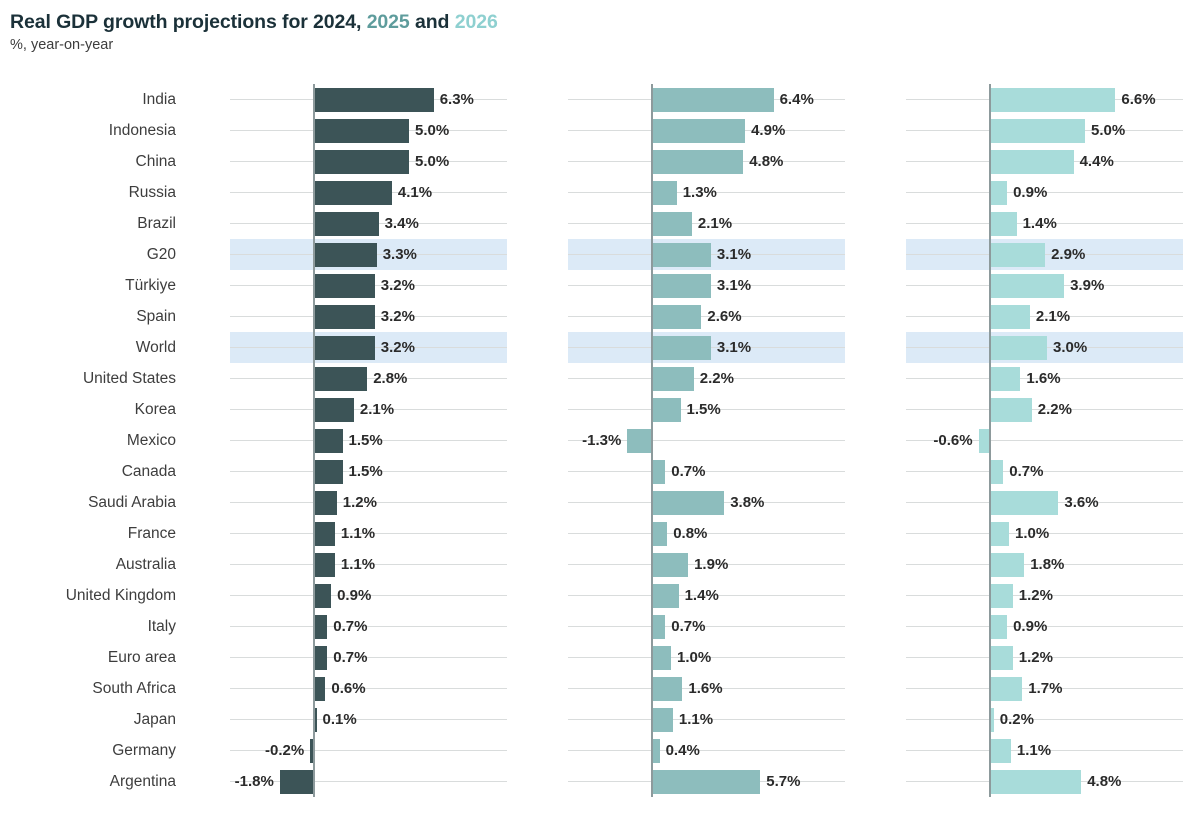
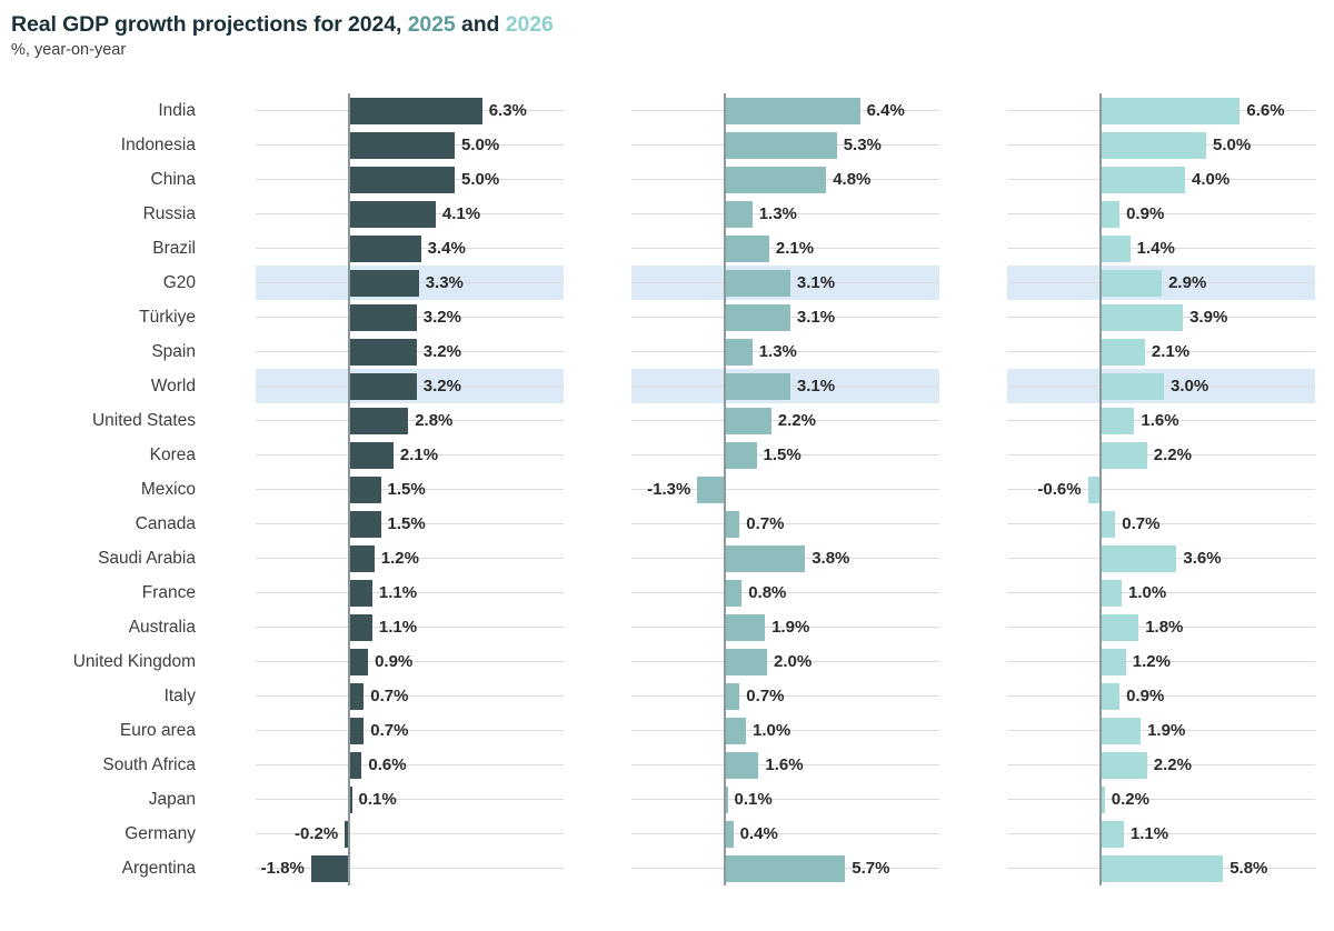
2025/Indonesia: 4.9% -> 5.3%
2026/China: 4.4% -> 4.0%
2025/Spain: 2.6% -> 1.3%
2025/United Kingdom: 1.4% -> 2.0%
2026/Euro area: 1.2% -> 1.9%
2026/South Africa: 1.7% -> 2.2%
2025/Japan: 1.1% -> 0.1%
2026/Argentina: 4.8% -> 5.8%
